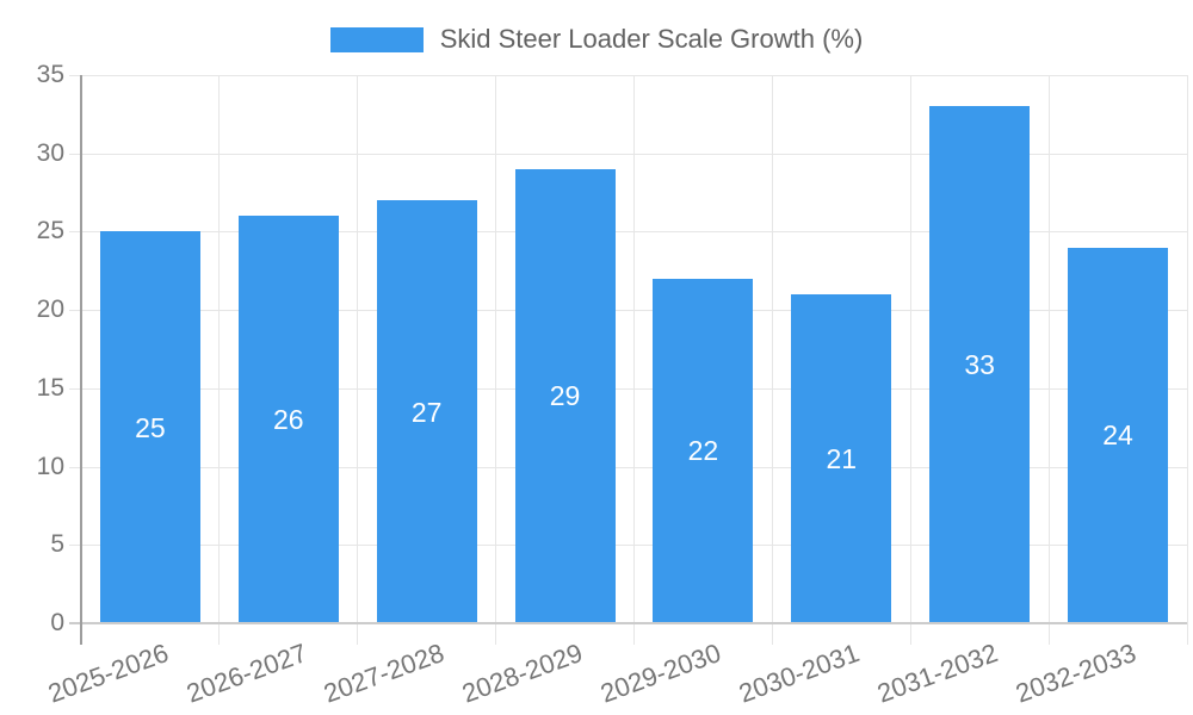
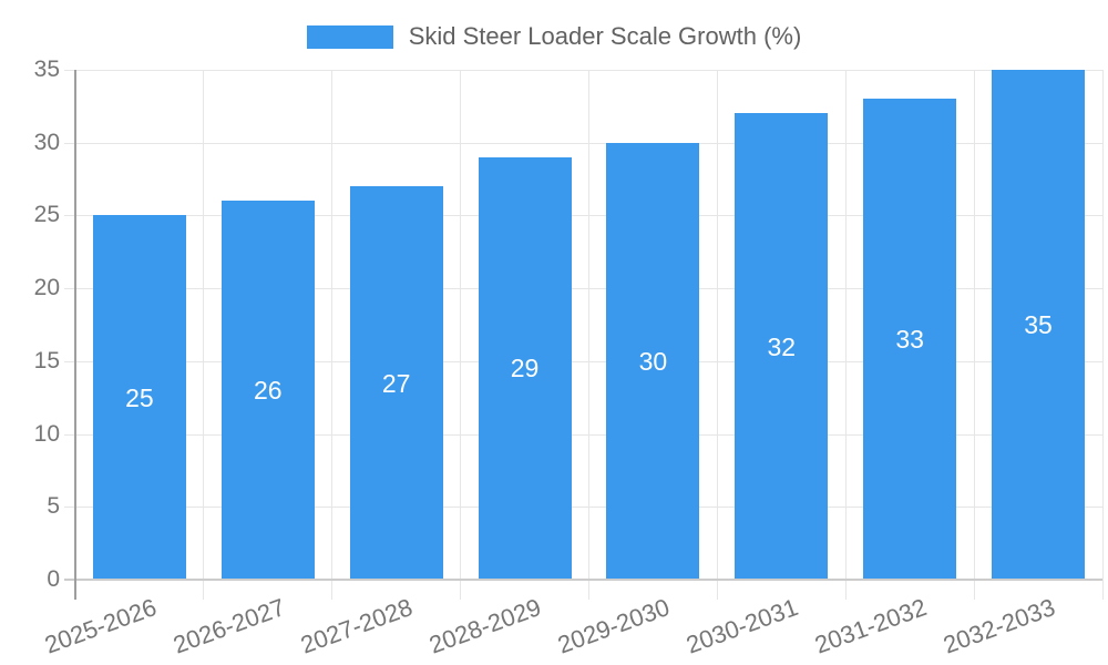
2029-2030: 22 -> 30
2030-2031: 21 -> 32
2032-2033: 24 -> 35
